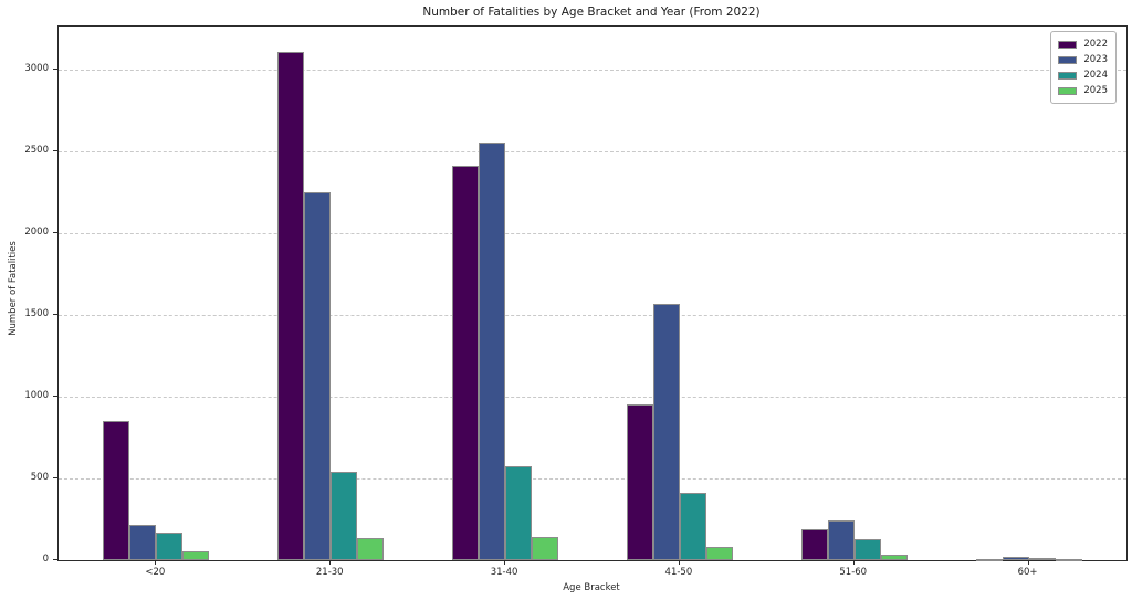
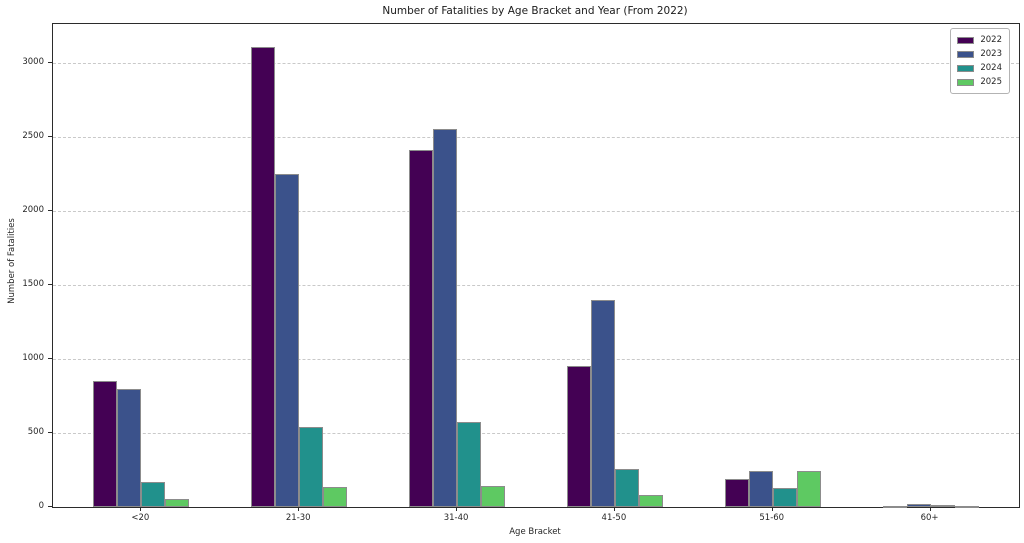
2023/<20: 220 -> 800
2023/41-50: 1560 -> 1400
2024/41-50: 410 -> 260
2025/51-60: 40 -> 240
